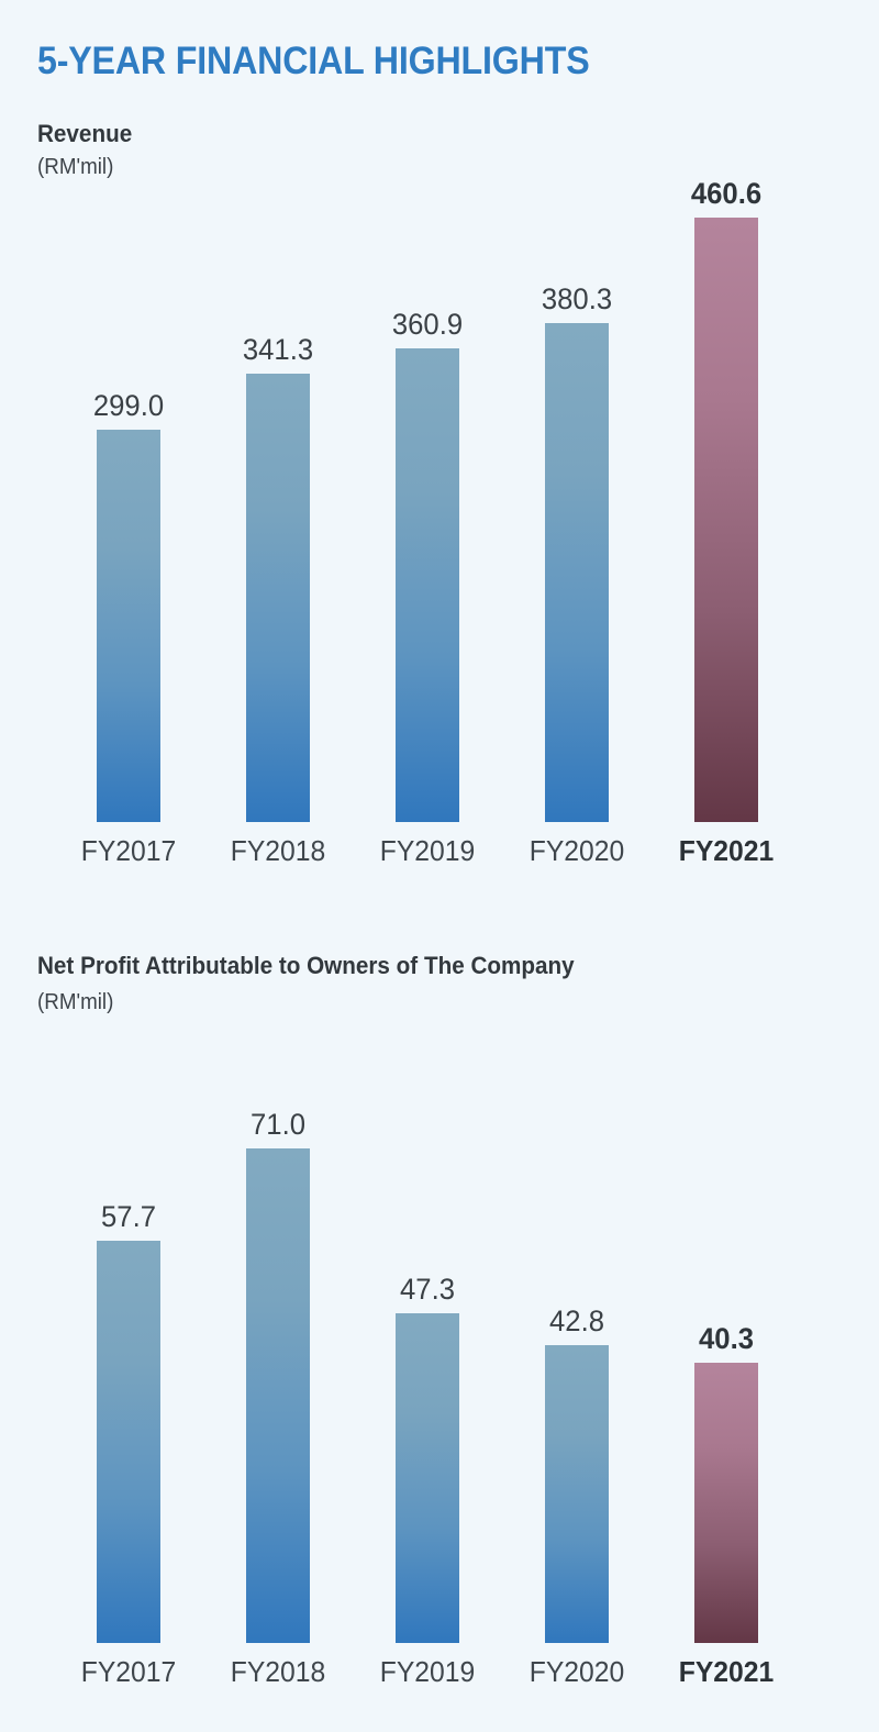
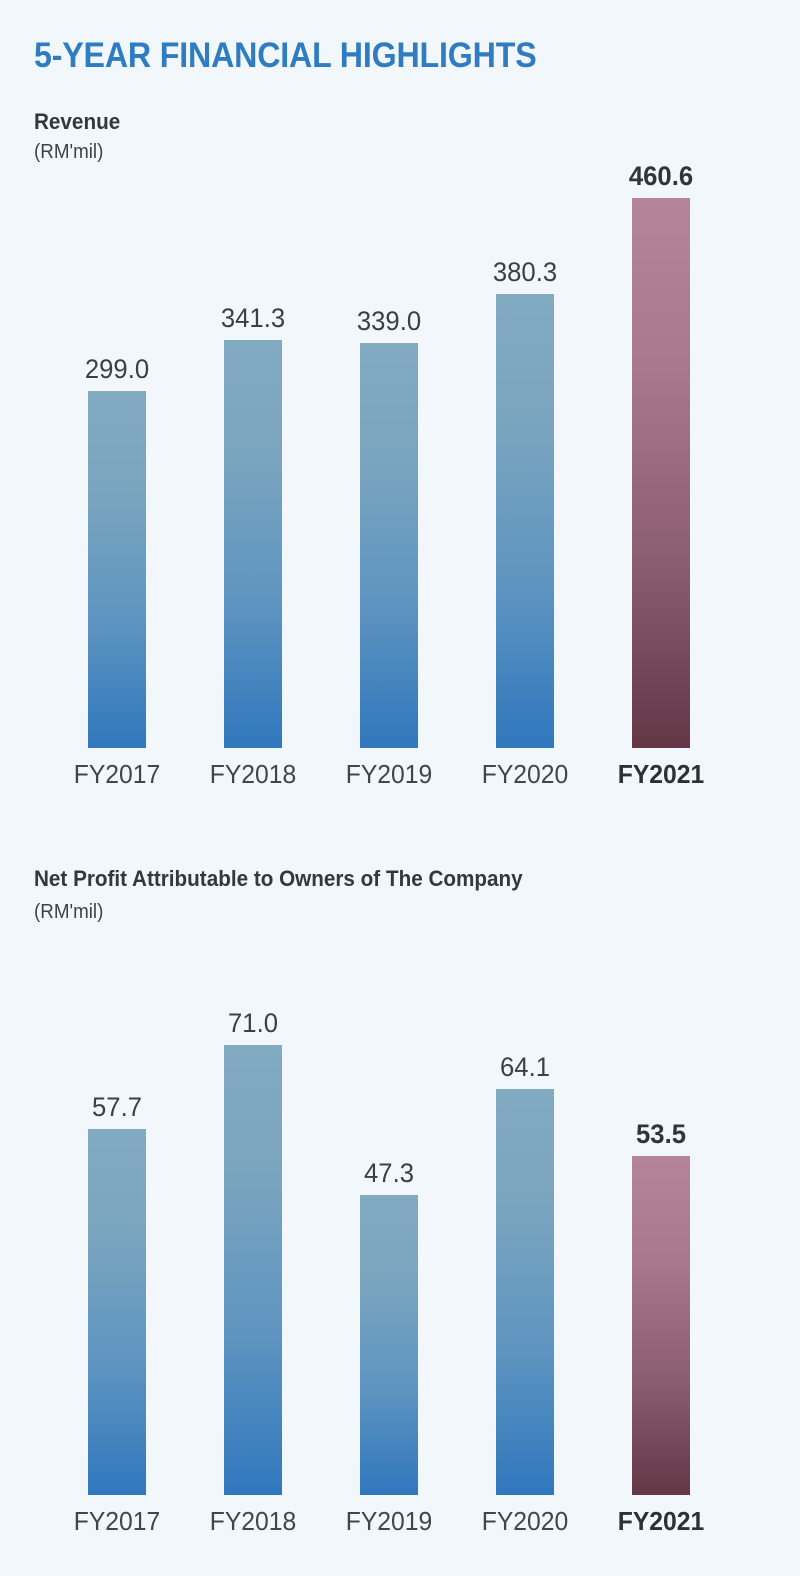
Revenue/FY2019: 360.9 -> 339.0
Net Profit Attributable to Owners of The Company/FY2020: 42.8 -> 64.1
Net Profit Attributable to Owners of The Company/FY2021: 40.3 -> 53.5
